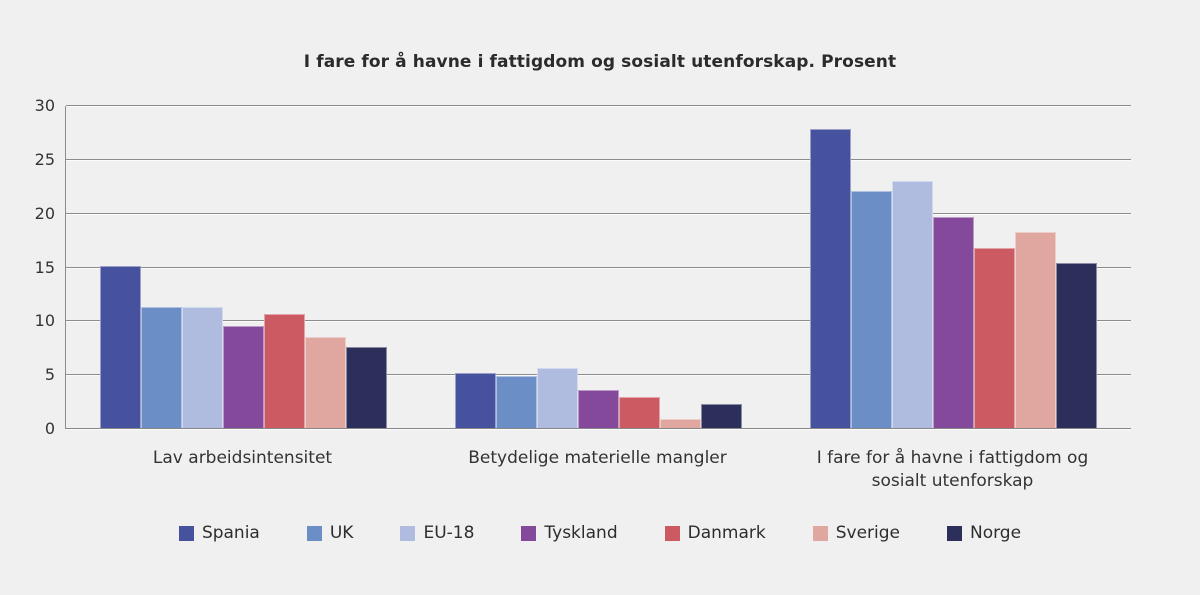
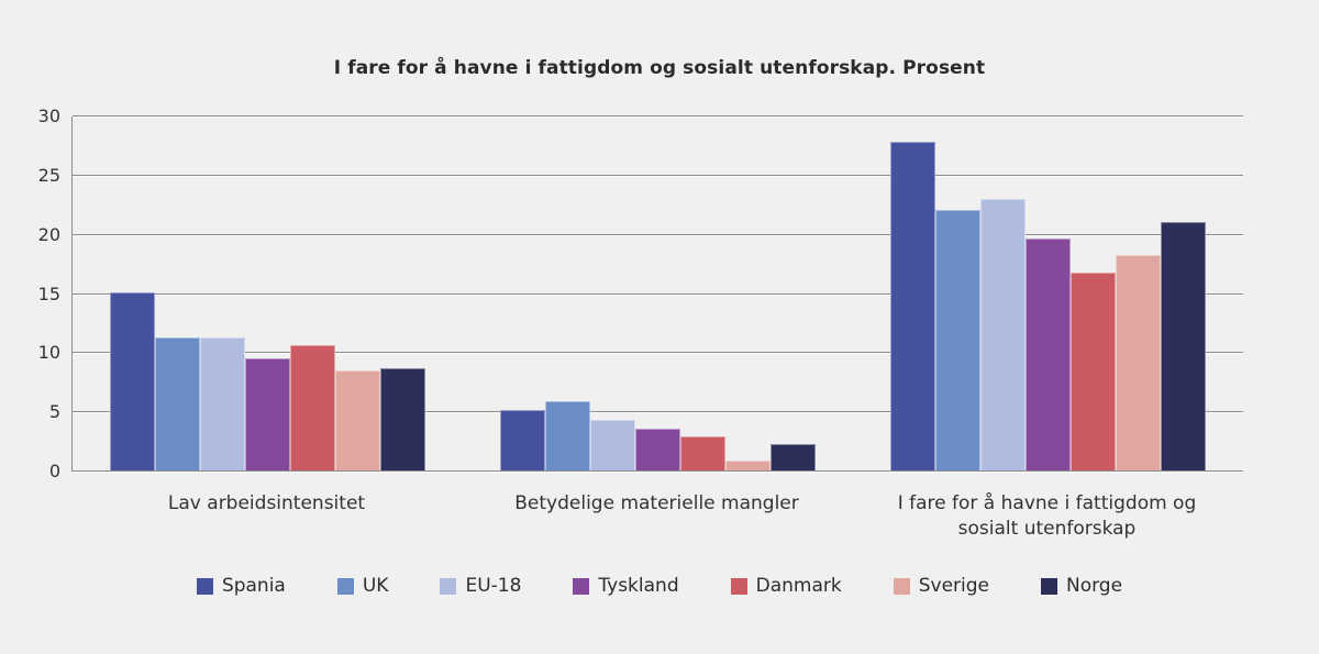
Norge/Lav arbeidsintensitet: 7.6 -> 8.7
UK/Betydelige materielle mangler: 4.9 -> 5.9
EU-18/Betydelige materielle mangler: 5.7 -> 4.4
Norge/I fare for å havne i fattigdom og sosialt utenforskap: 15.4 -> 21.1
